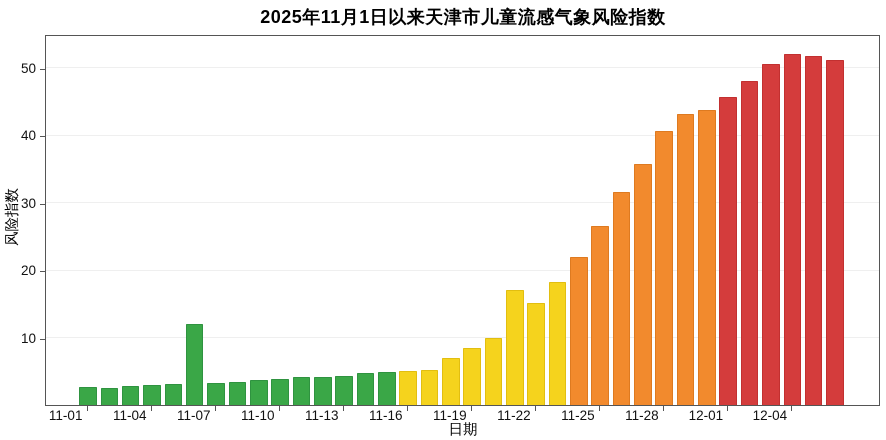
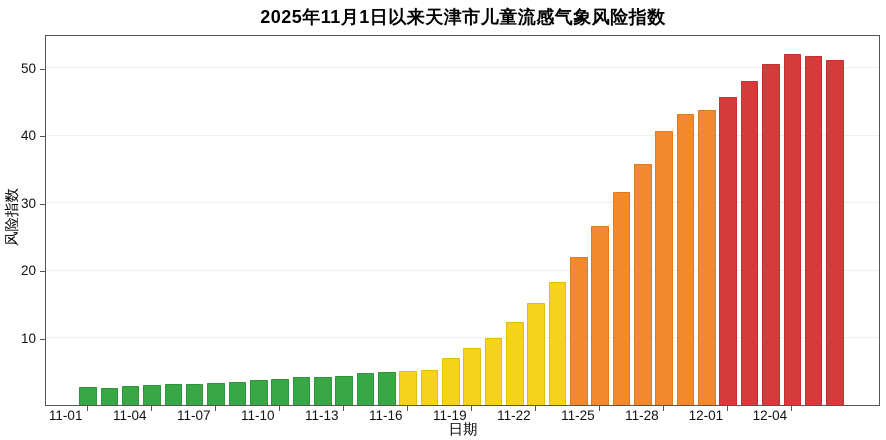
11-07: 12 -> 3
11-22: 17 -> 12
